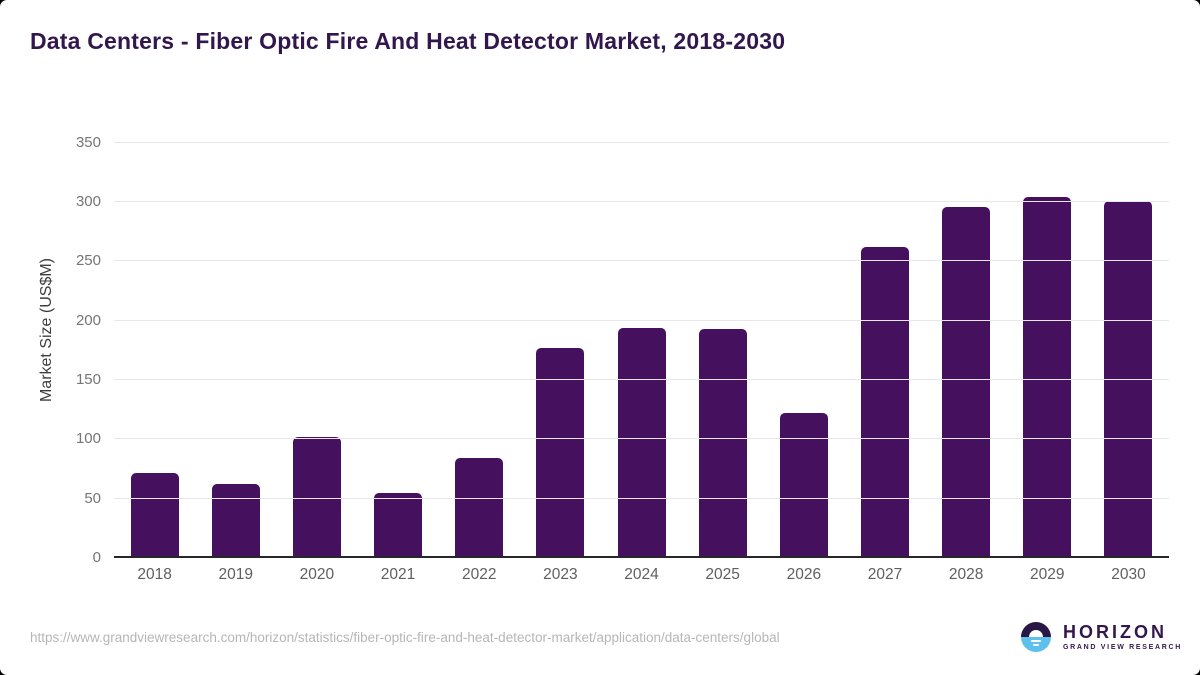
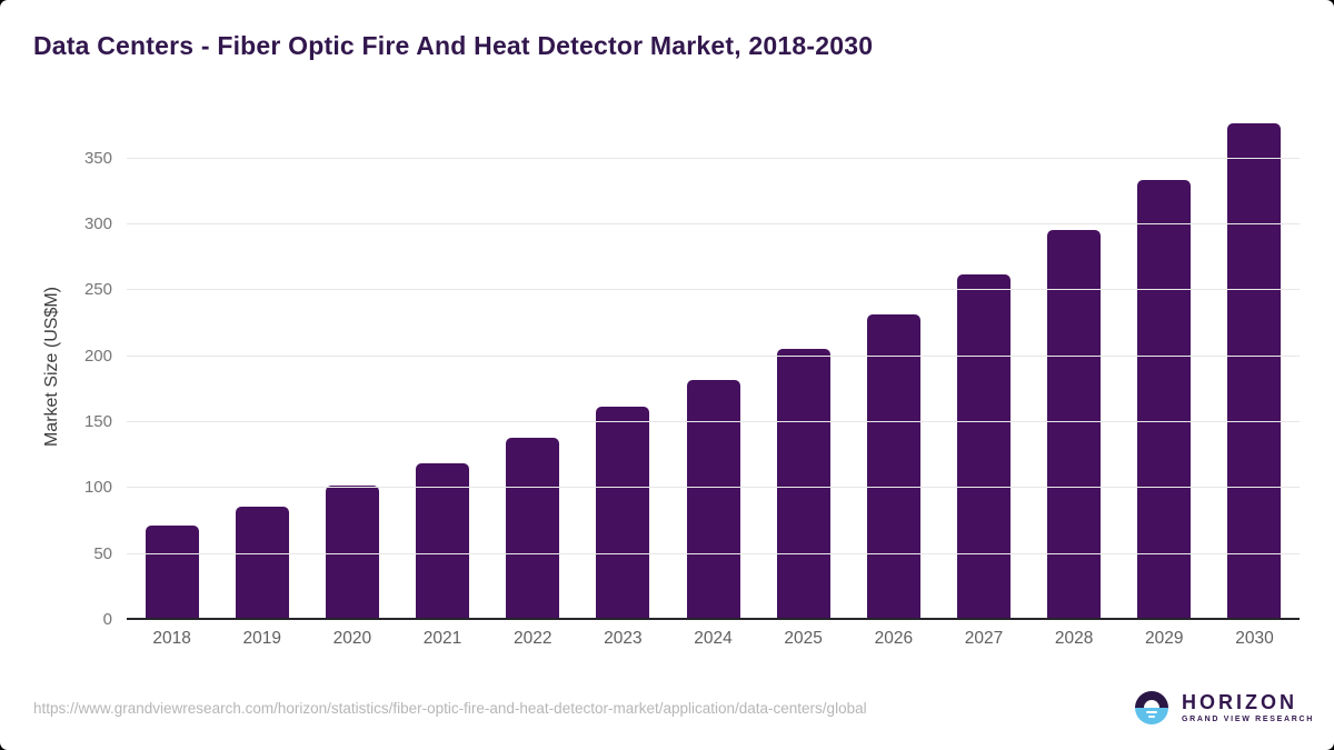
2019: 62 -> 86
2021: 55 -> 119
2022: 84 -> 138
2023: 177 -> 162
2024: 194 -> 182
2025: 193 -> 206
2026: 122 -> 232
2029: 304 -> 334
2030: 301 -> 377
